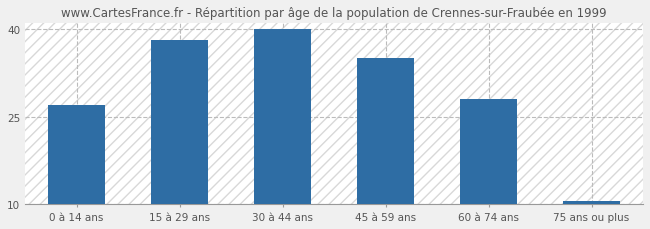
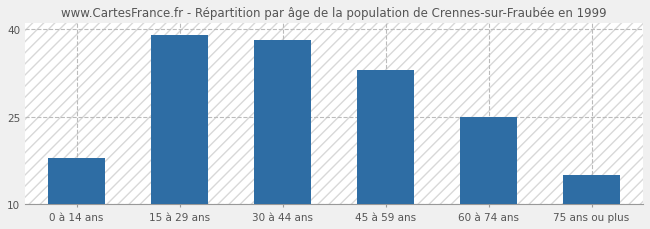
0 à 14 ans: 27.0 -> 18.0
15 à 29 ans: 38.0 -> 39.0
30 à 44 ans: 40.0 -> 38.0
45 à 59 ans: 35.0 -> 33.0
60 à 74 ans: 28.0 -> 25.0
75 ans ou plus: 10.5 -> 15.0
